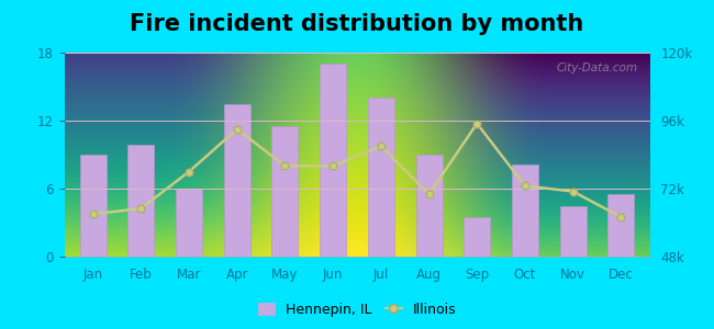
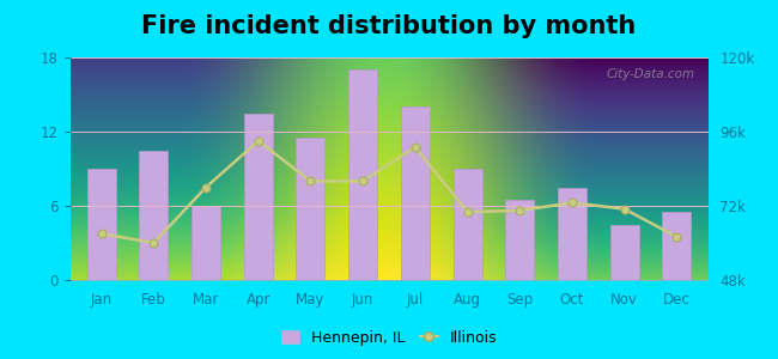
Hennepin, IL/Feb: 9.9 -> 10.5
Illinois/Feb: 65.0k -> 60.0k
Illinois/Jul: 87.0k -> 91.0k
Hennepin, IL/Sep: 3.5 -> 6.5
Illinois/Sep: 95.0k -> 70.5k
Hennepin, IL/Oct: 8.1 -> 7.5
